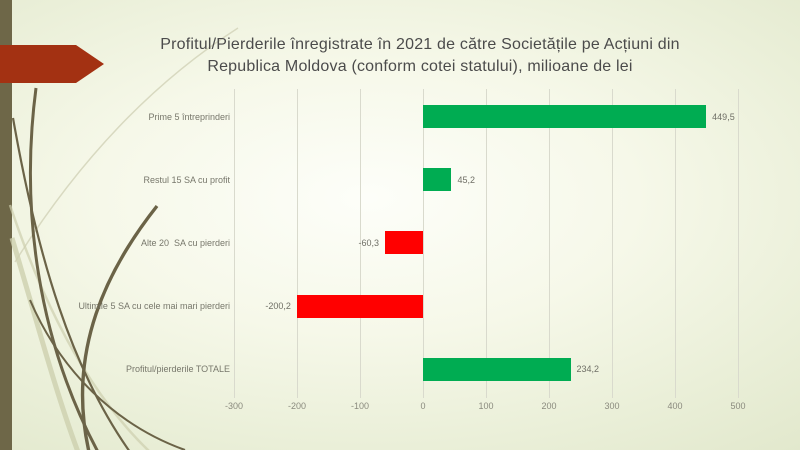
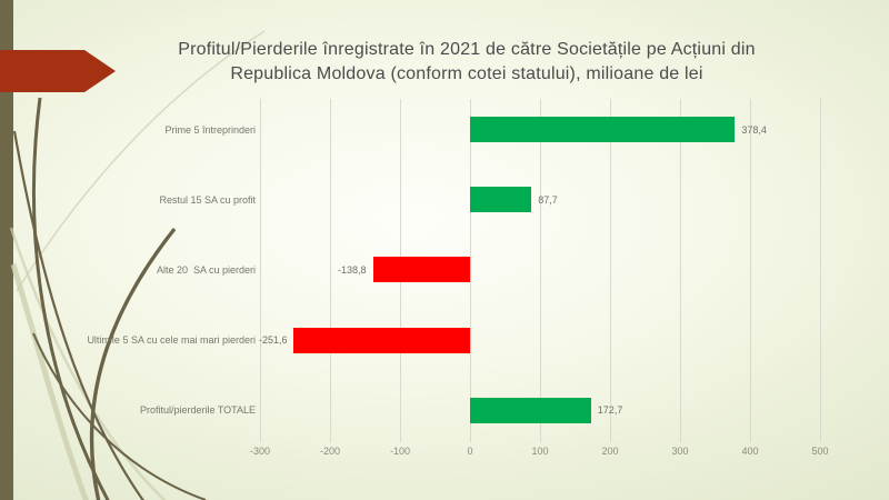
Prime 5 întreprinderi: 449,5 -> 378,4
Restul 15 SA cu profit: 45,2 -> 87,7
Alte 20 SA cu pierderi: -60,3 -> -138,8
Ultimile 5 SA cu cele mai mari pierderi: -200,2 -> -251,6
Profitul/pierderile TOTALE: 234,2 -> 172,7
